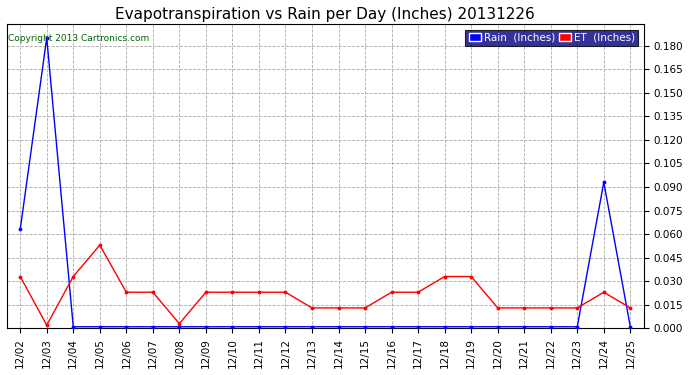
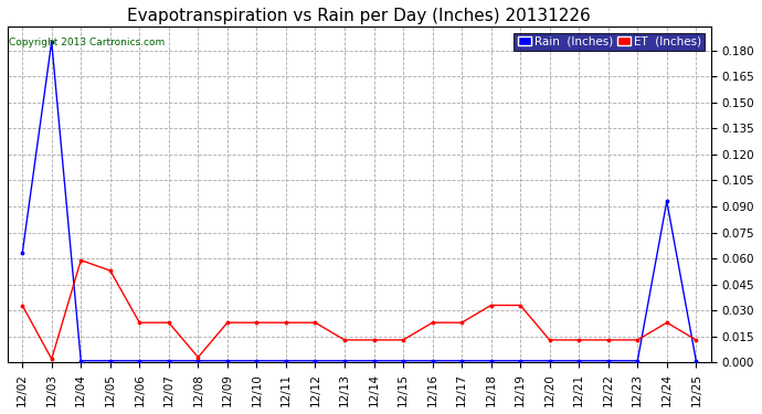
ET (Inches)/12/04: 0.033 -> 0.059
